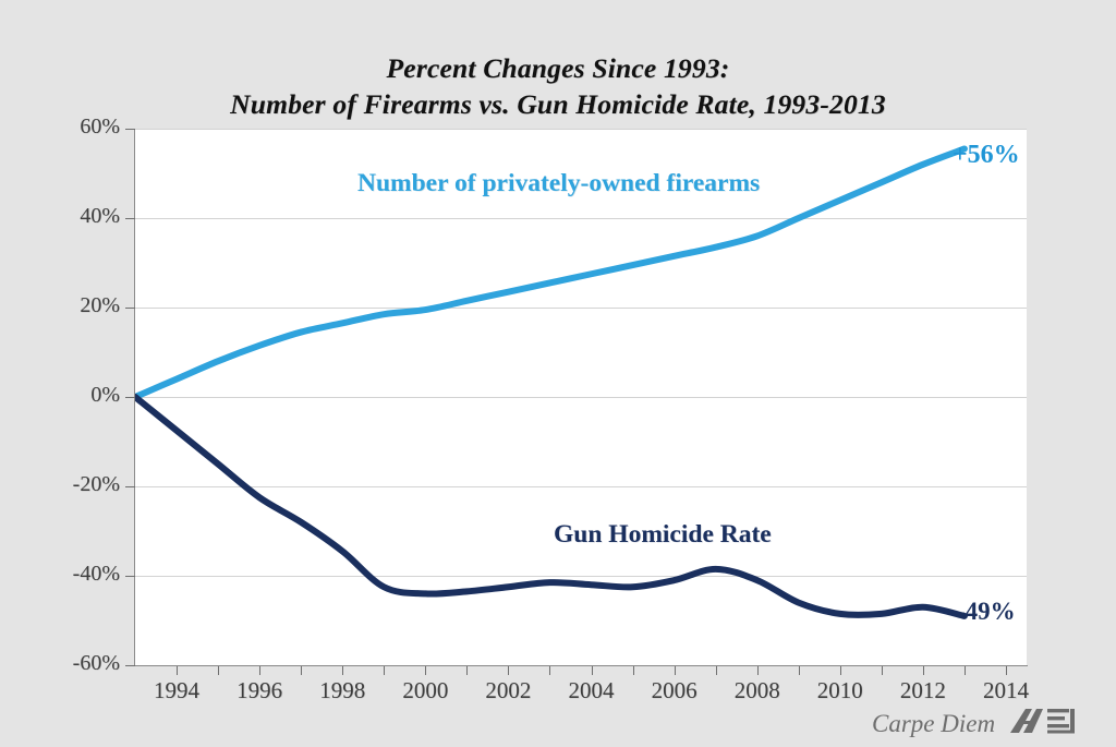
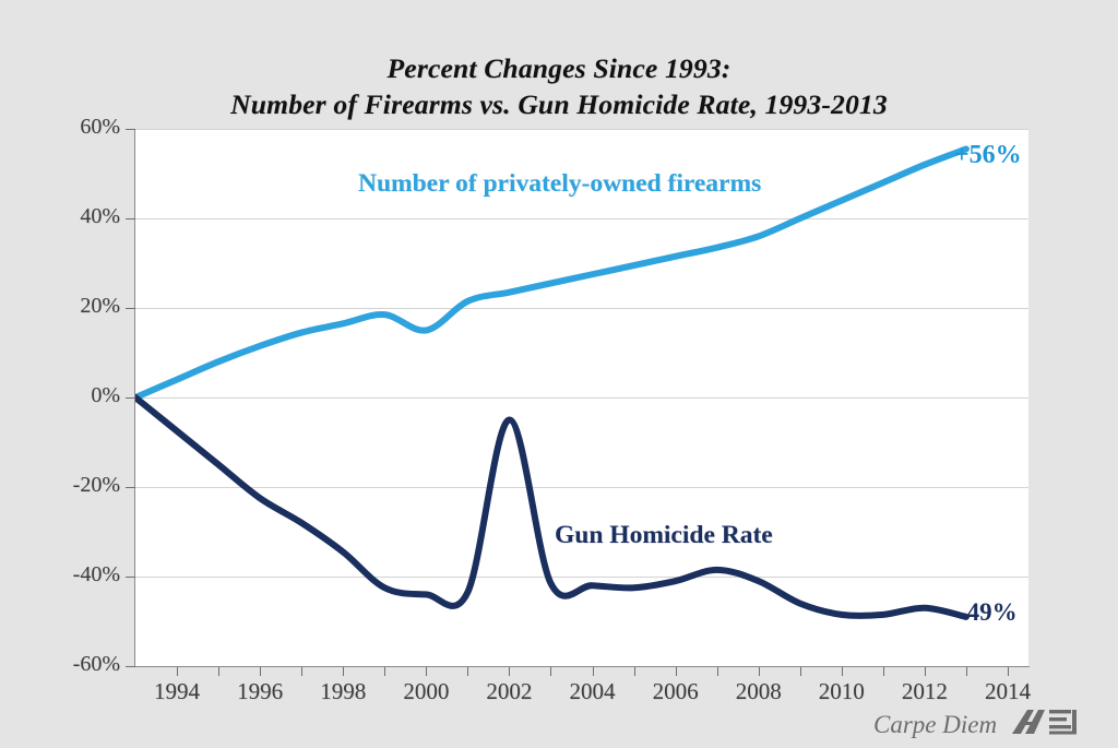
Number of privately-owned firearms/2000: 20% -> 15%
Gun Homicide Rate/2002: -42% -> -5%
